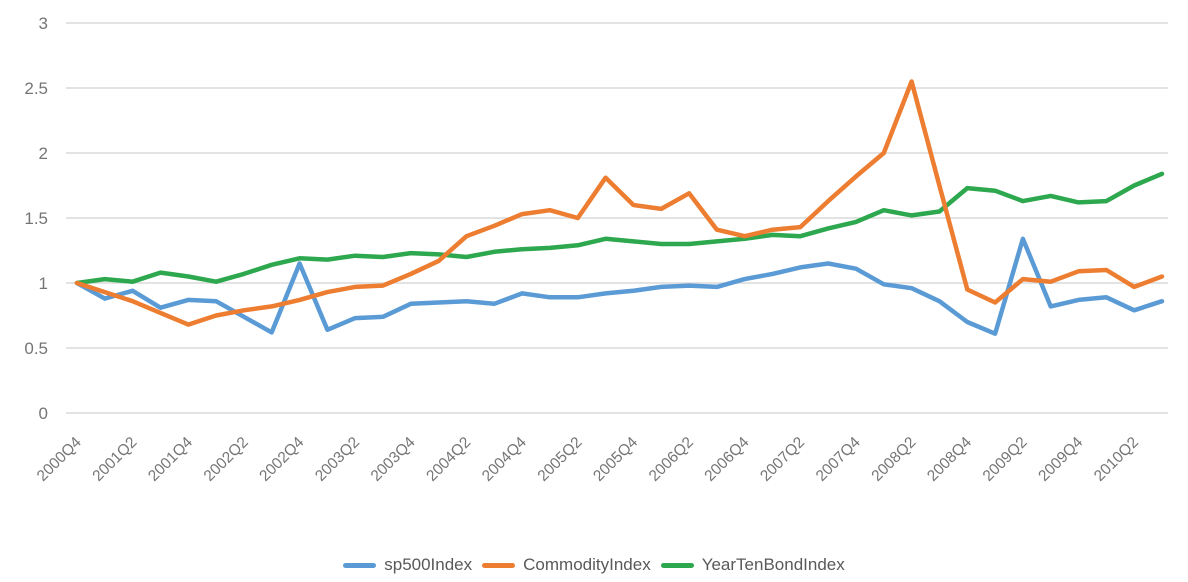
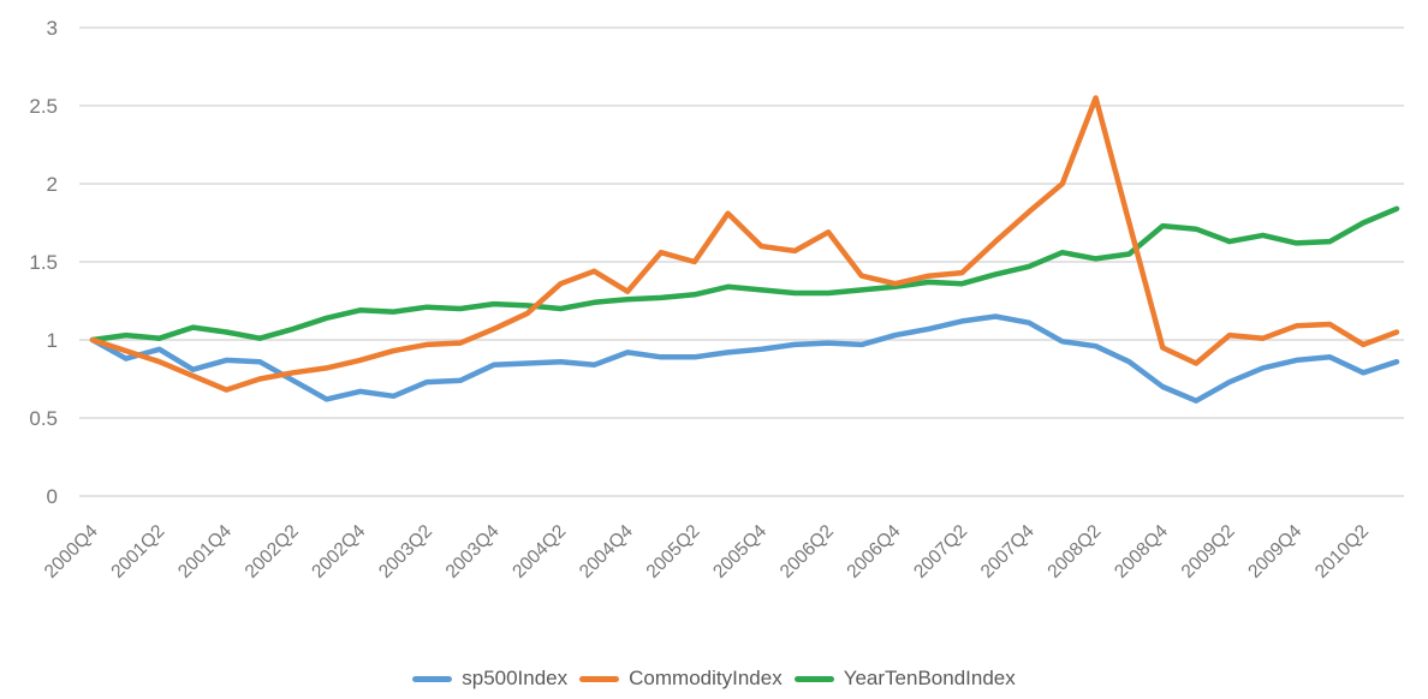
sp500Index/2002Q4: 1.15 -> 0.67
CommodityIndex/2004Q4: 1.53 -> 1.31
sp500Index/2009Q2: 1.34 -> 0.73
